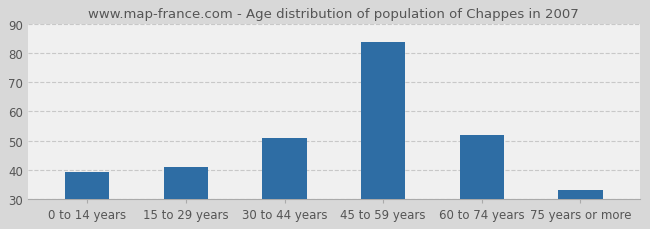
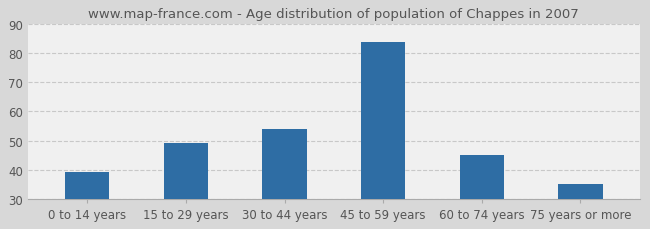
15 to 29 years: 41 -> 49
30 to 44 years: 51 -> 54
60 to 74 years: 52 -> 45
75 years or more: 33 -> 35
